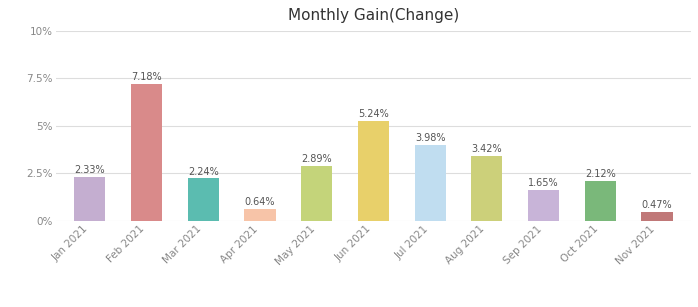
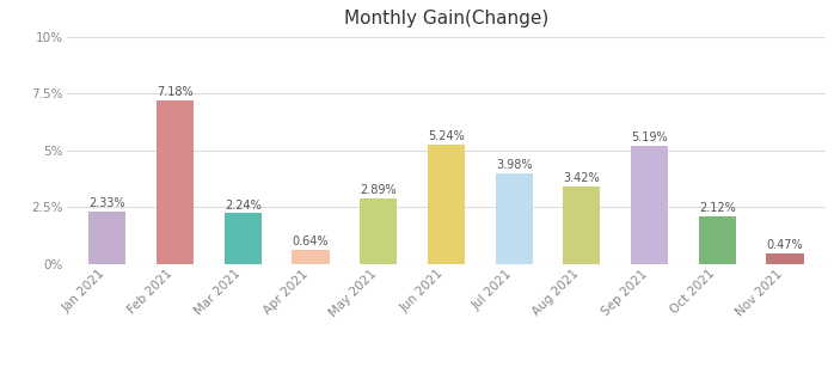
Sep 2021: 1.65% -> 5.19%
